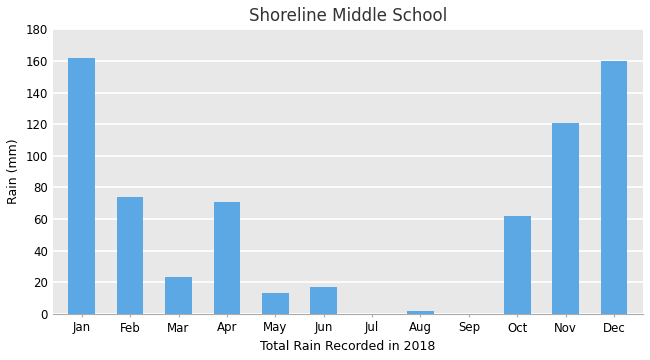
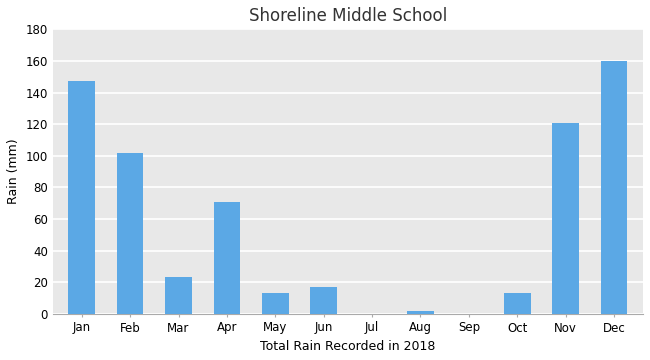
Jan: 162 -> 147
Feb: 74 -> 102
Oct: 62 -> 13
